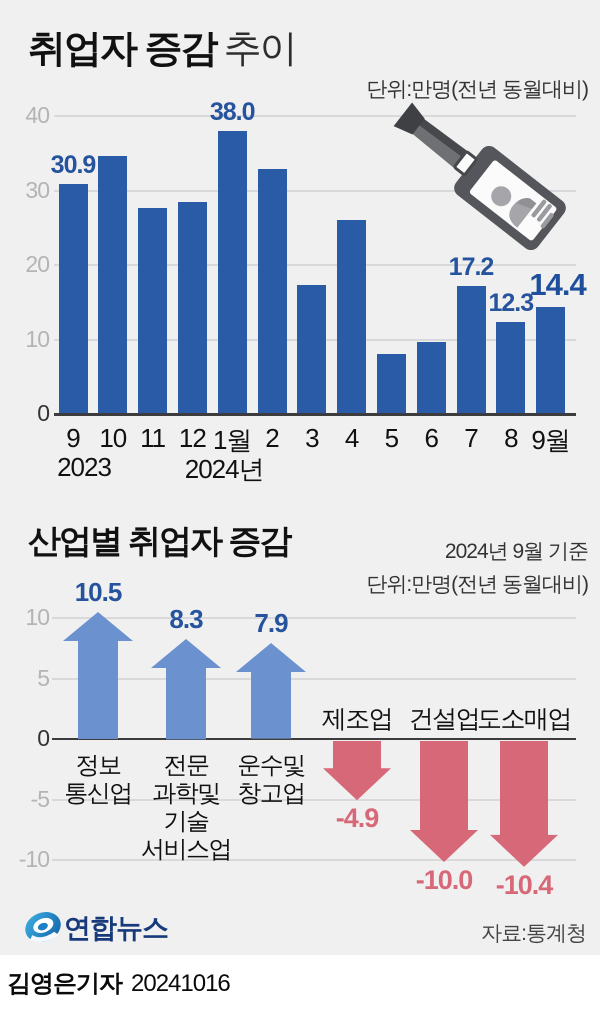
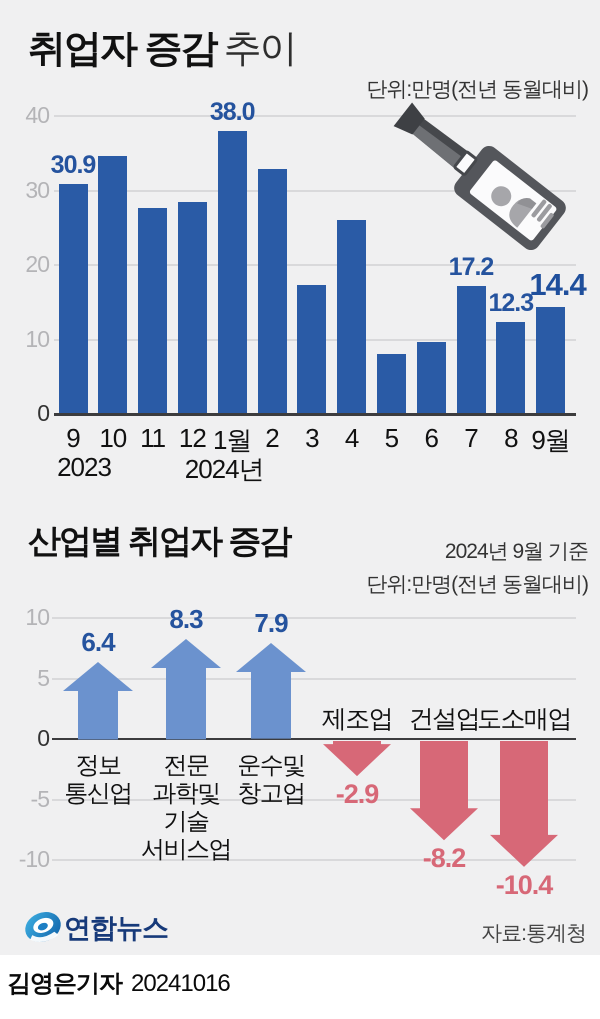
산업별 취업자 증감/정보통신업: 10.5 -> 6.4
산업별 취업자 증감/제조업: -4.9 -> -2.9
산업별 취업자 증감/건설업: -10.0 -> -8.2
